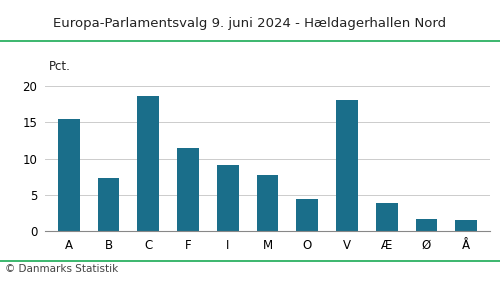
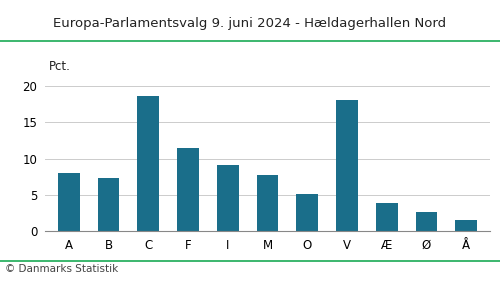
A: 15.5 -> 8.0
O: 4.5 -> 5.2
Ø: 1.7 -> 2.6
